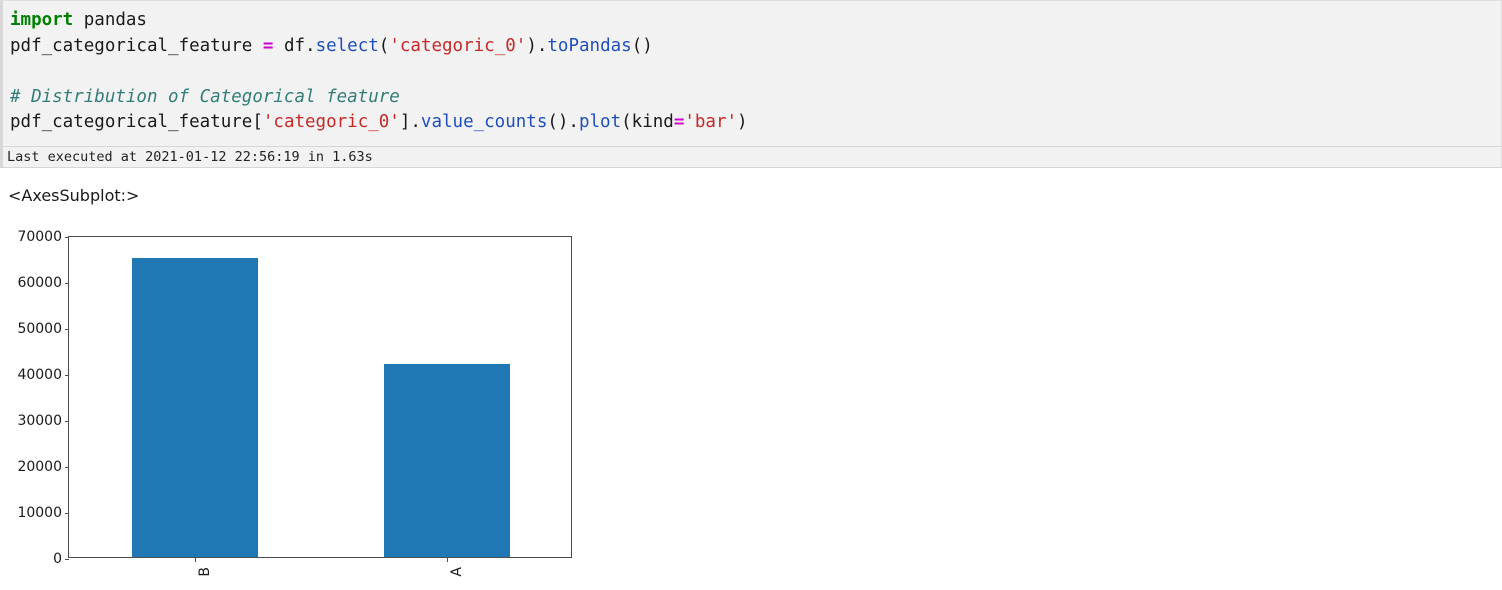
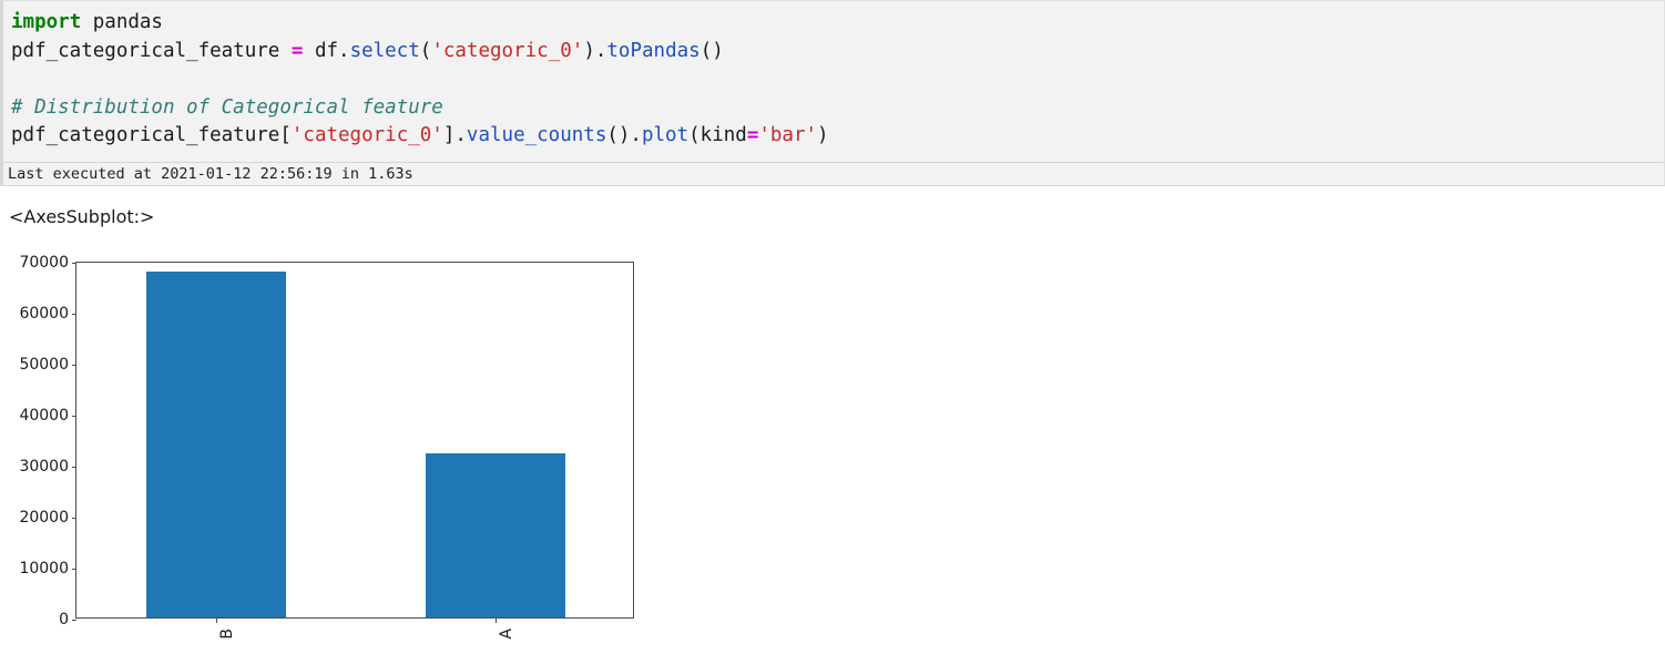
B: 65000 -> 68000
A: 42000 -> 32000
